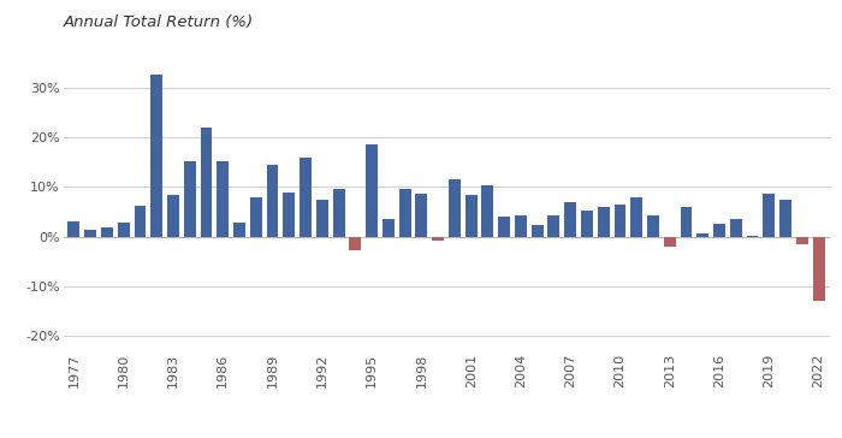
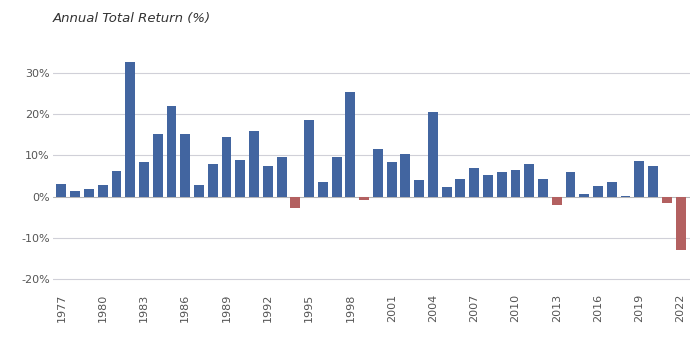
1998: 8.7% -> 25.5%
2004: 4.3% -> 20.5%
